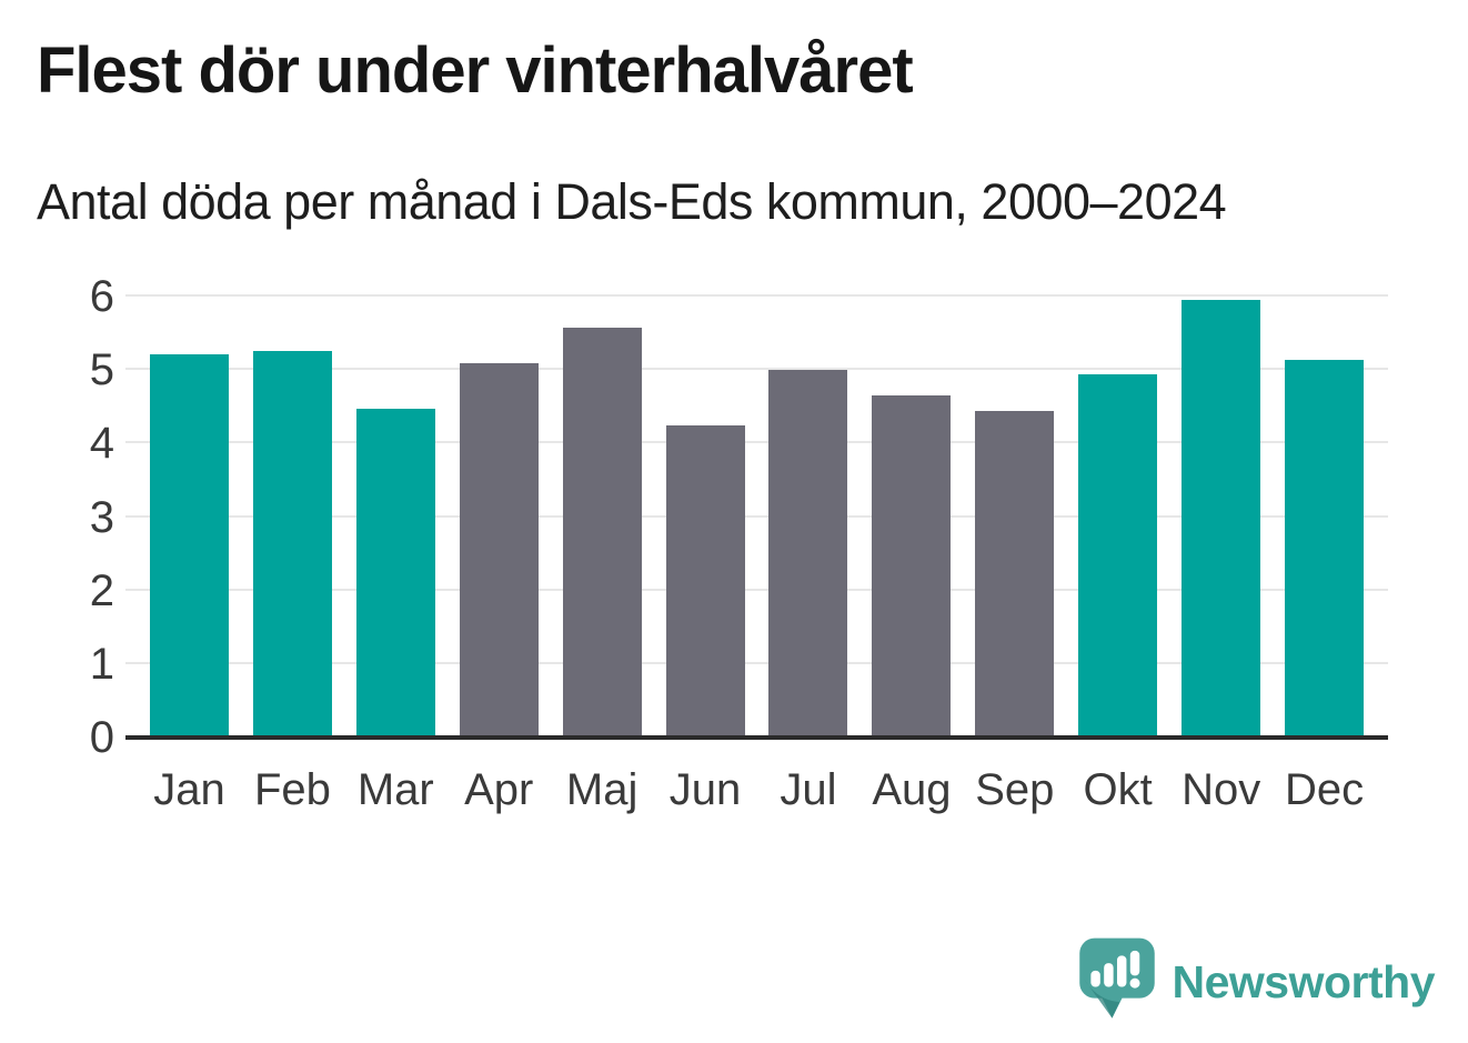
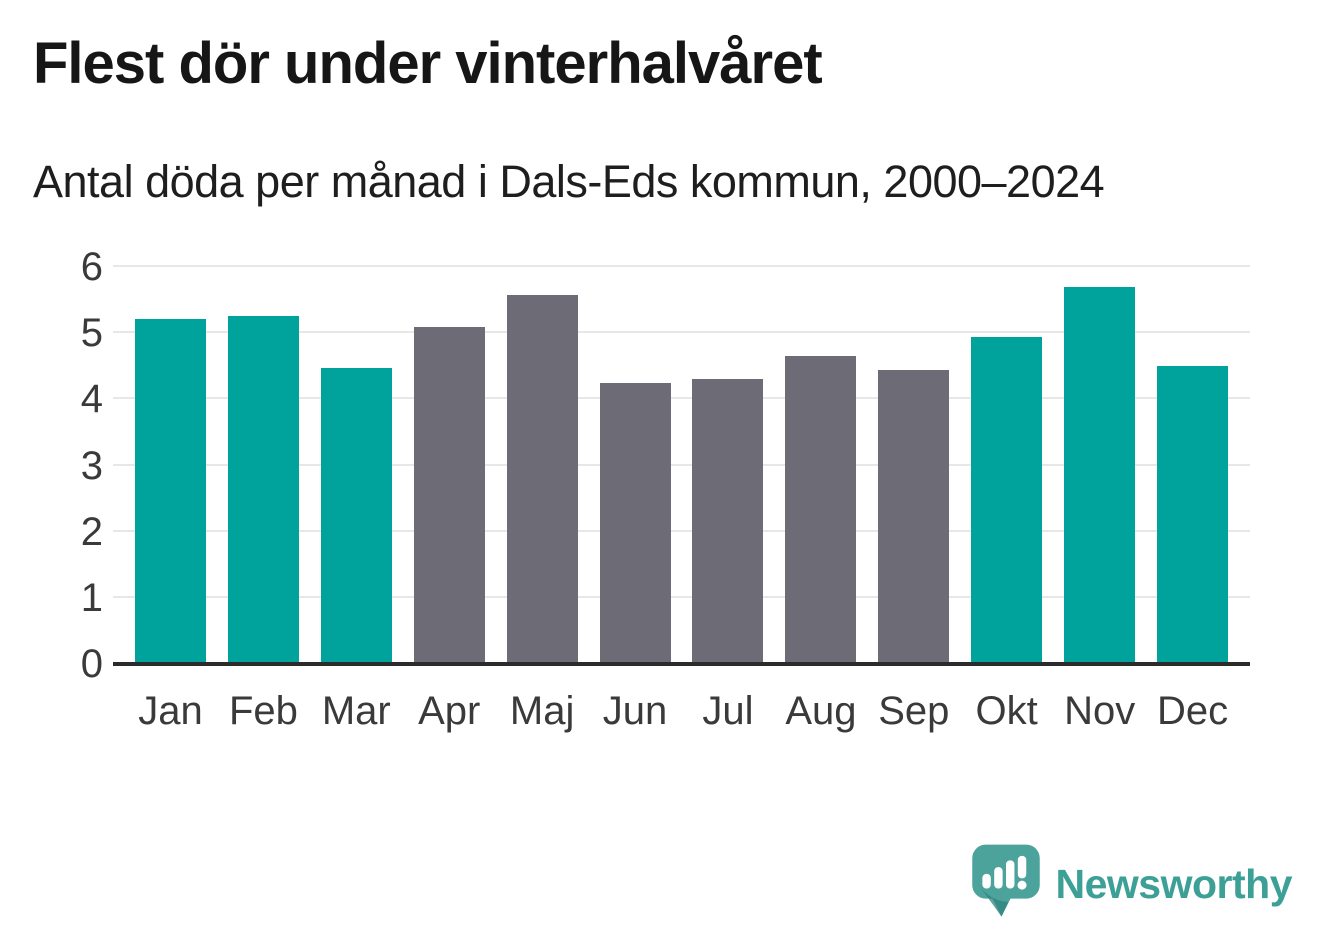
Jul: 5.0 -> 4.3
Nov: 6.0 -> 5.7
Dec: 5.1 -> 4.5
